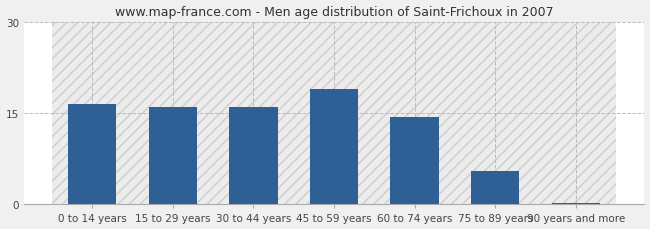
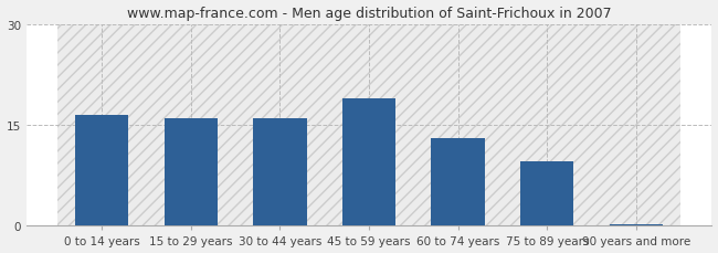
60 to 74 years: 14.3 -> 13.0
75 to 89 years: 5.5 -> 9.6
